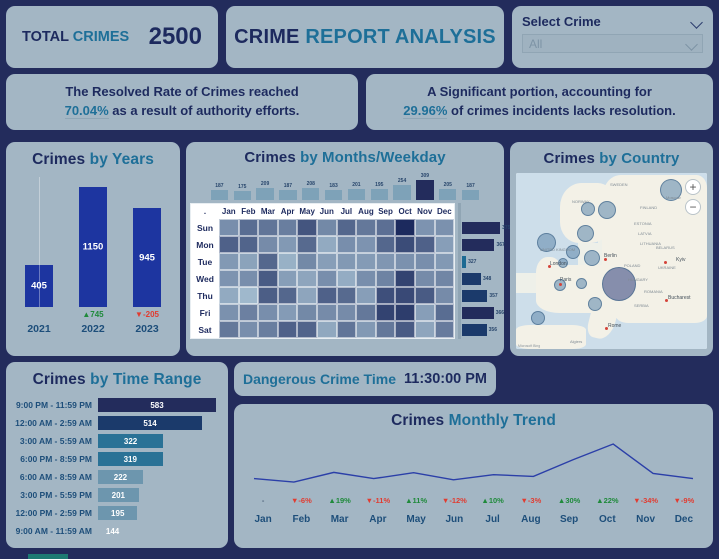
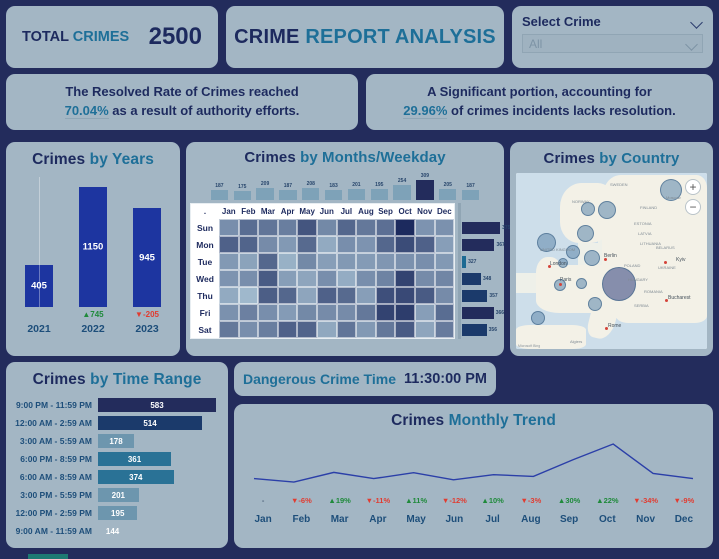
Crimes by Time Range/3:00 AM - 5:59 AM: 322 -> 178
Crimes by Time Range/6:00 PM - 8:59 PM: 319 -> 361
Crimes by Time Range/6:00 AM - 8:59 AM: 222 -> 374
